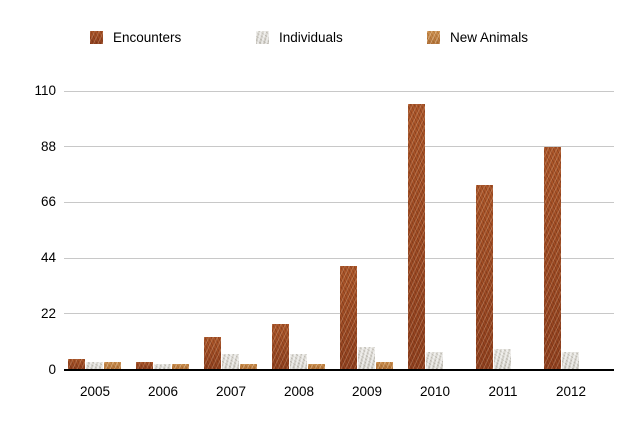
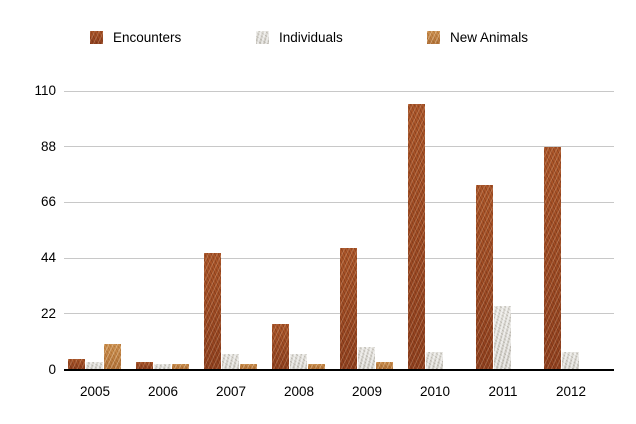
New Animals/2005: 3 -> 10
Encounters/2007: 13 -> 46
Encounters/2009: 41 -> 48
Individuals/2011: 8 -> 25
